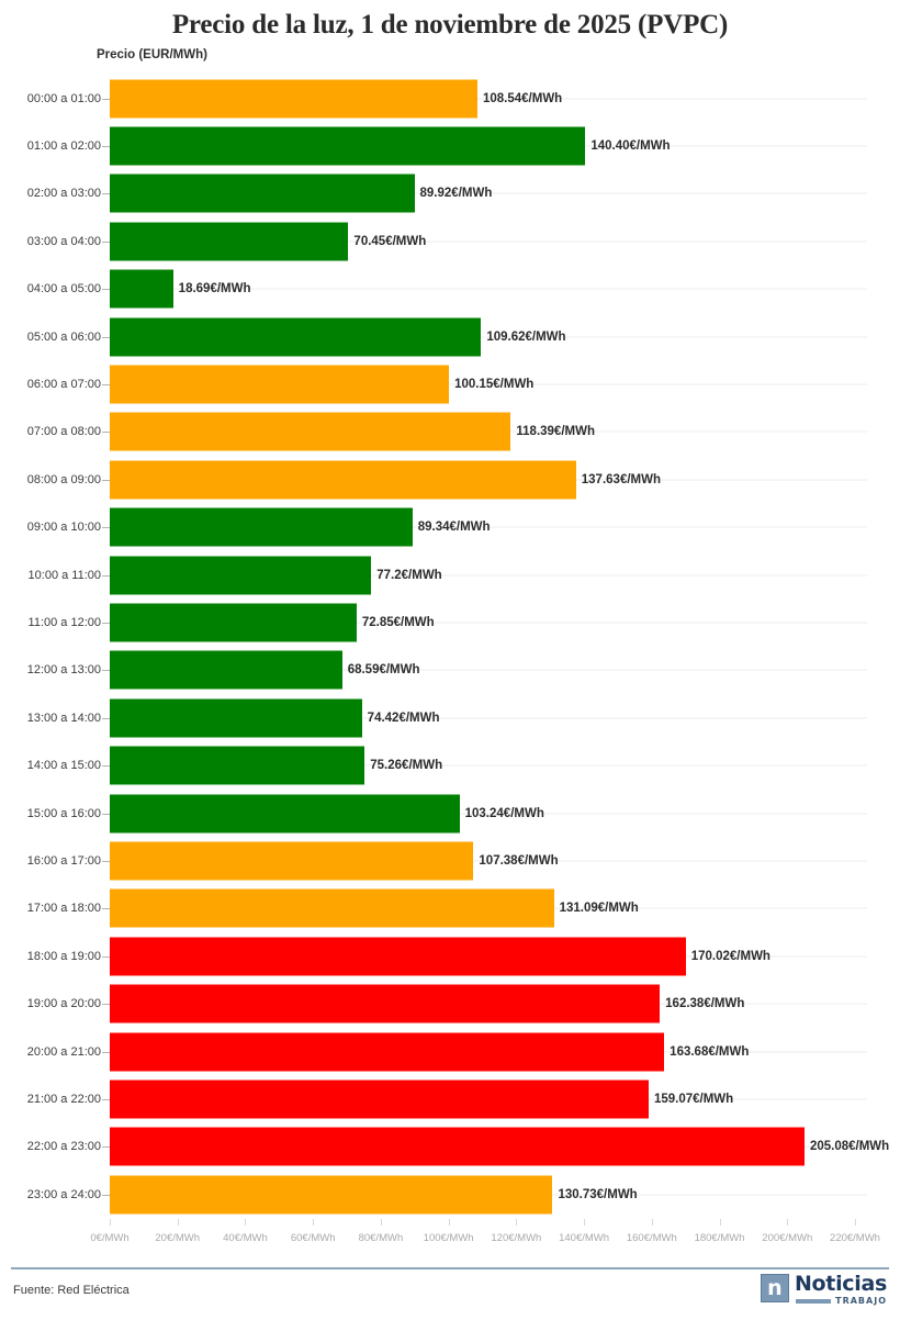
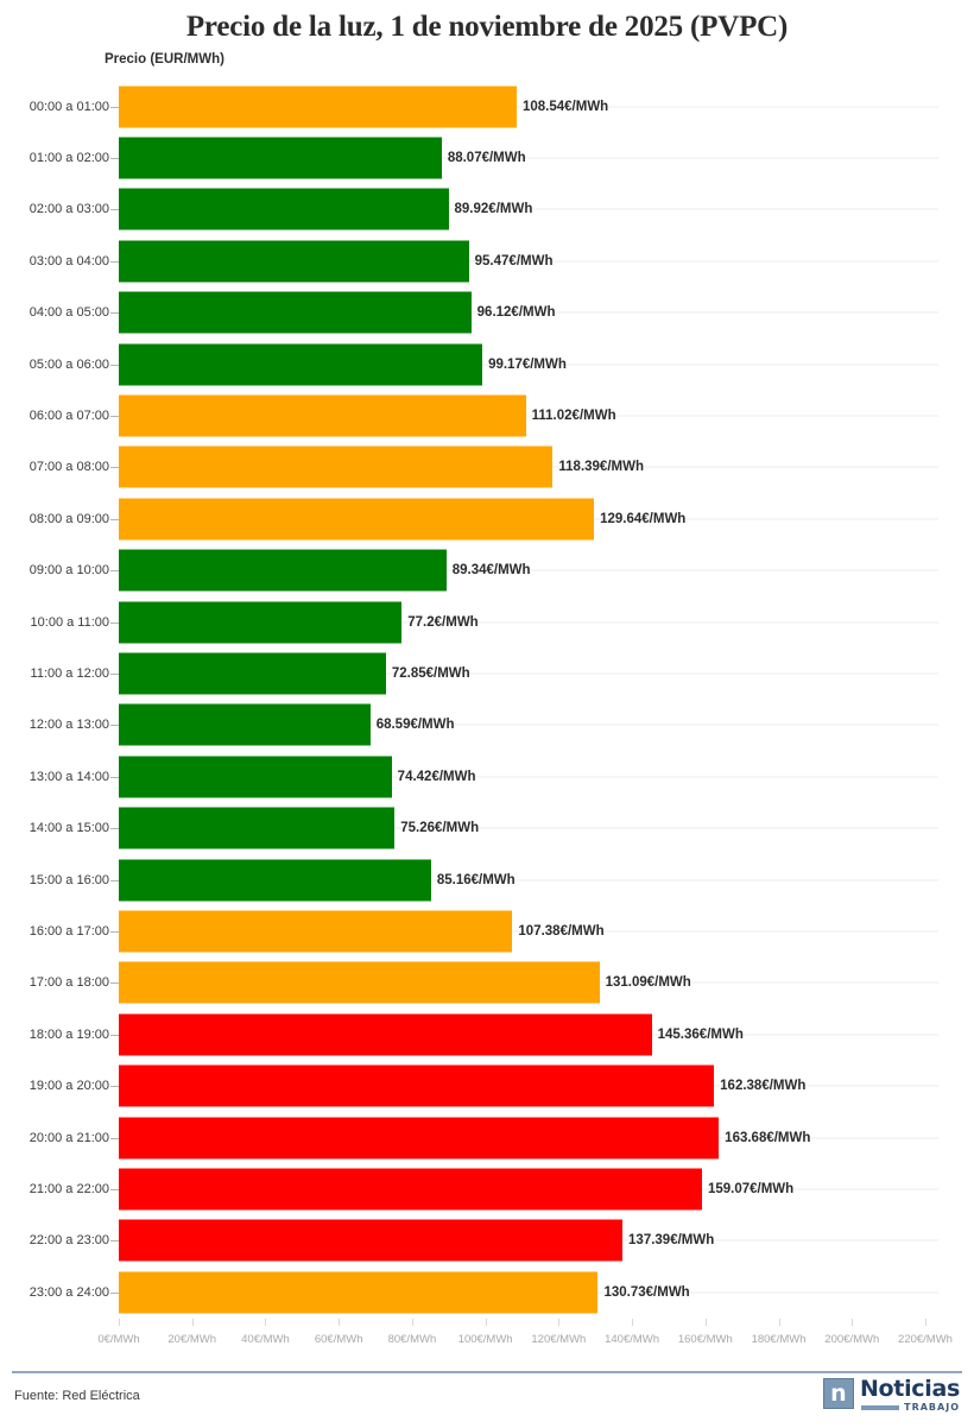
01:00 a 02:00: 140.40 -> 88.07
03:00 a 04:00: 70.45 -> 95.47
04:00 a 05:00: 18.69 -> 96.12
05:00 a 06:00: 109.62 -> 99.17
06:00 a 07:00: 100.15 -> 111.02
08:00 a 09:00: 137.63 -> 129.64
15:00 a 16:00: 103.24 -> 85.16
18:00 a 19:00: 170.02 -> 145.36
22:00 a 23:00: 205.08 -> 137.39
